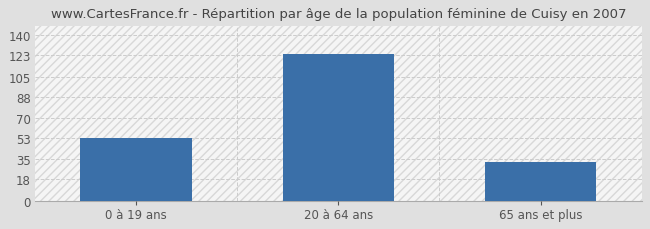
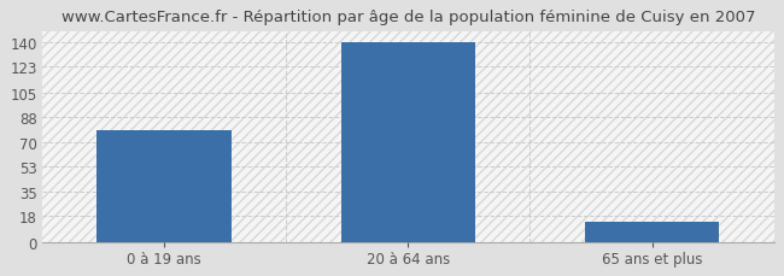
0 à 19 ans: 53 -> 78
20 à 64 ans: 124 -> 140
65 ans et plus: 33 -> 14
